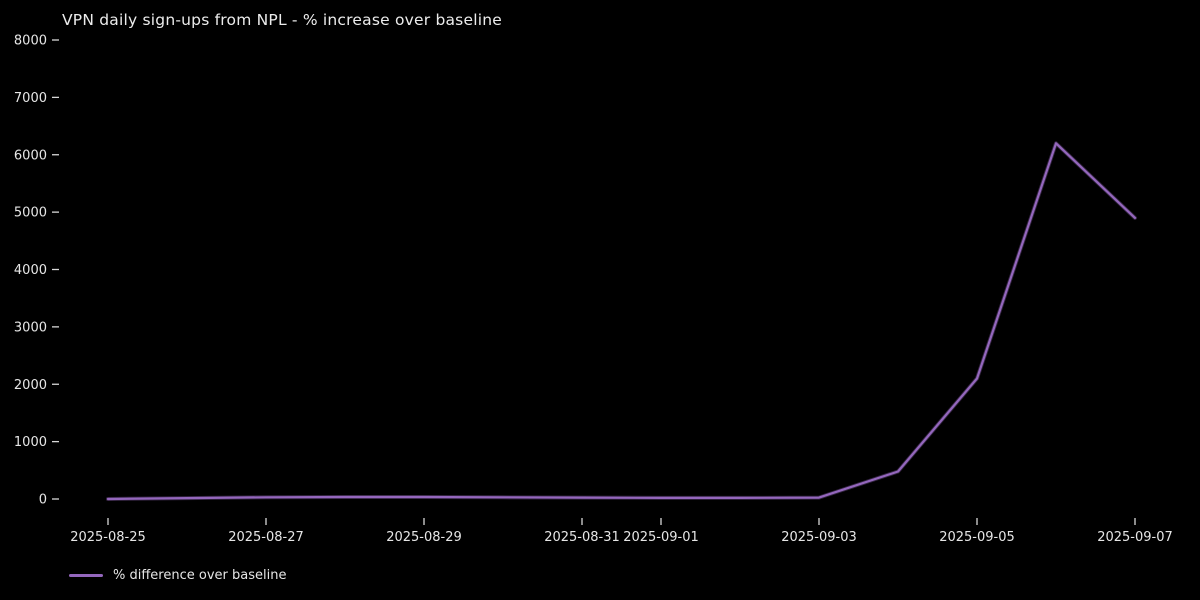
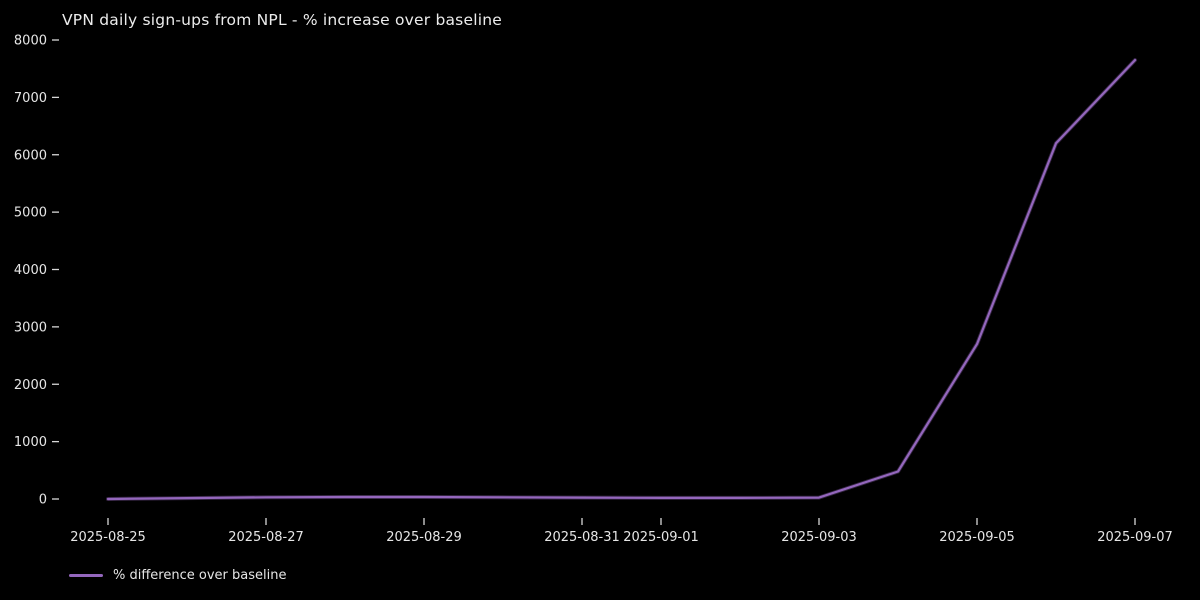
2025-09-05: 2100 -> 2700
2025-09-07: 4900 -> 7600
